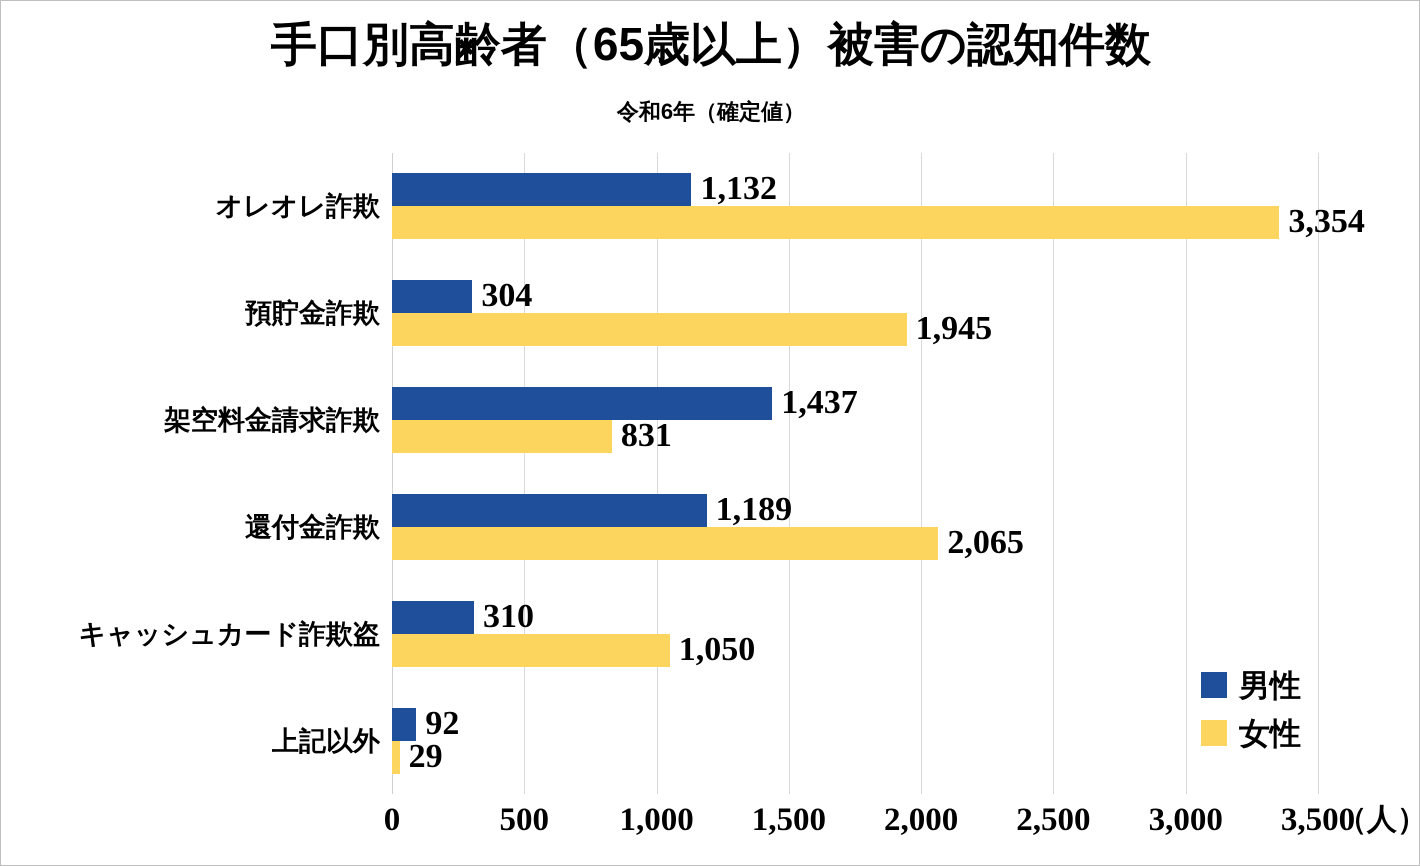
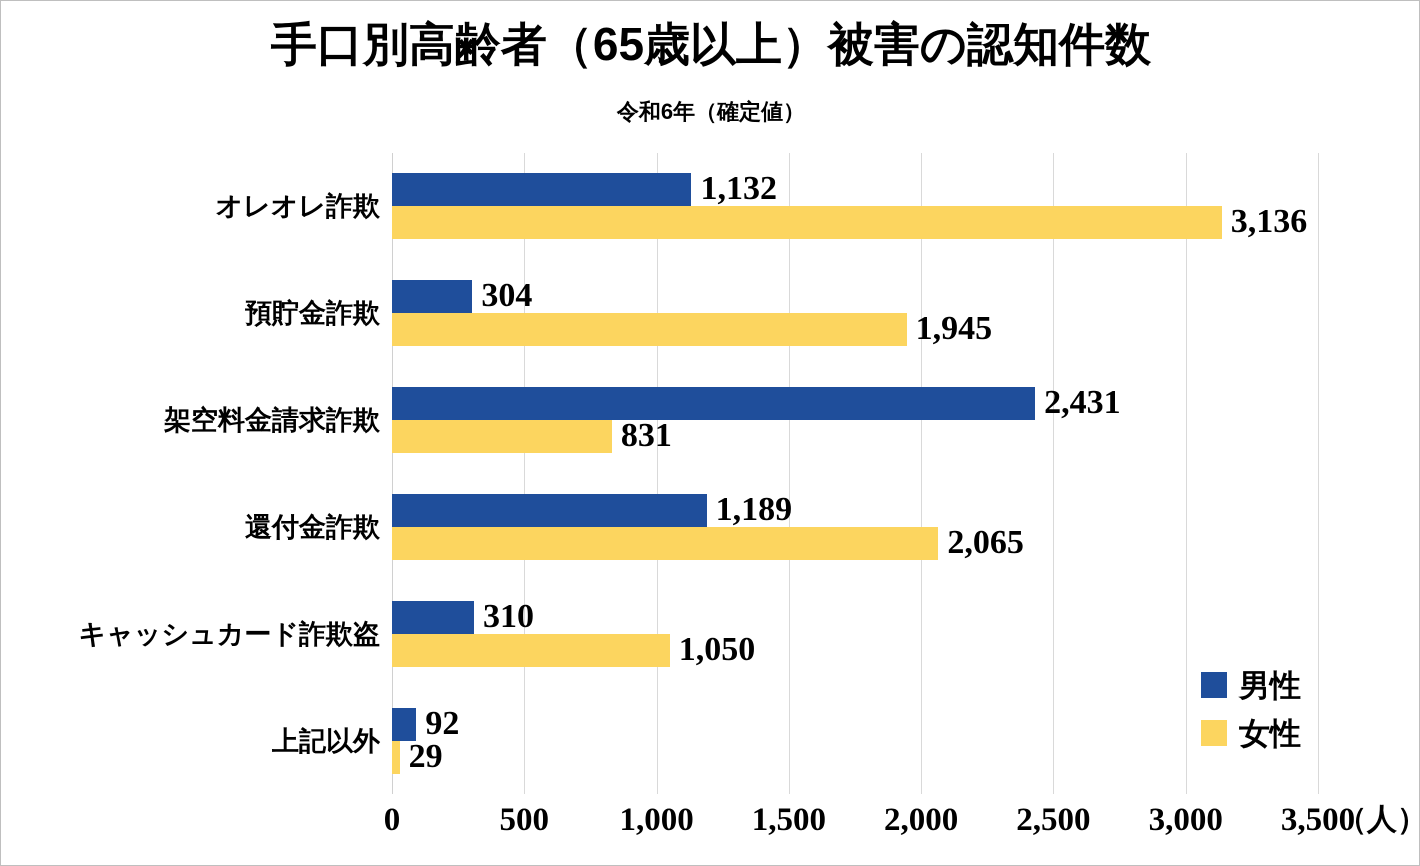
女性/オレオレ詐欺: 3,354 -> 3,136
男性/架空料金請求詐欺: 1,437 -> 2,431
